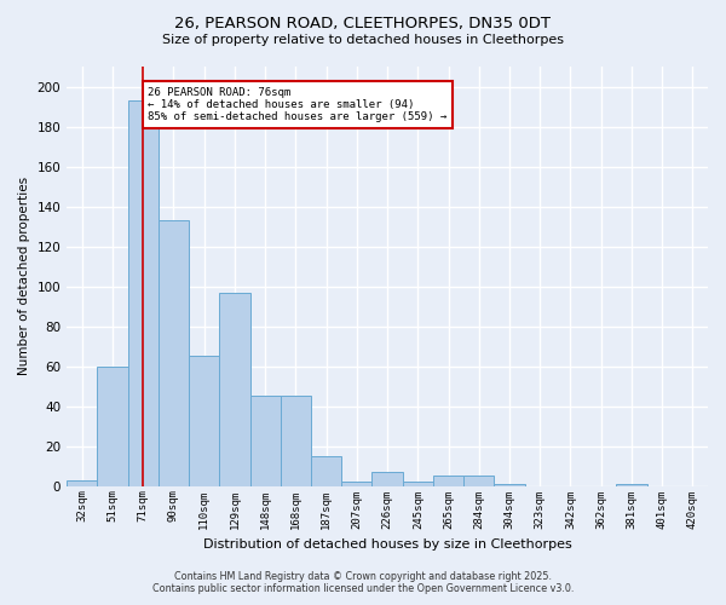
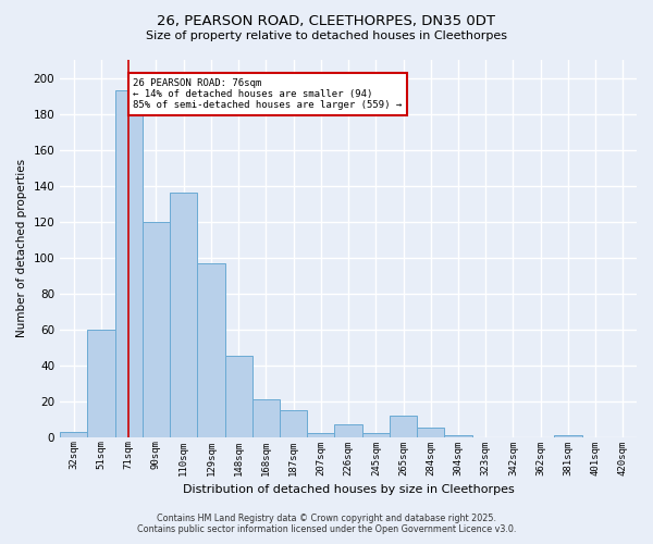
90sqm: 133 -> 120
110sqm: 65 -> 136
168sqm: 45 -> 21
265sqm: 5 -> 12
